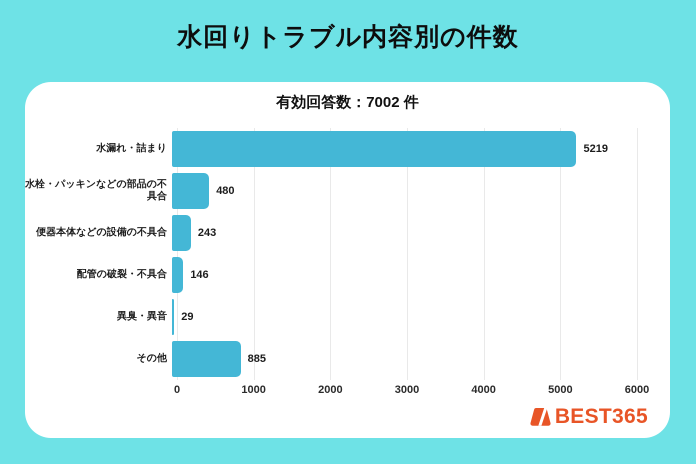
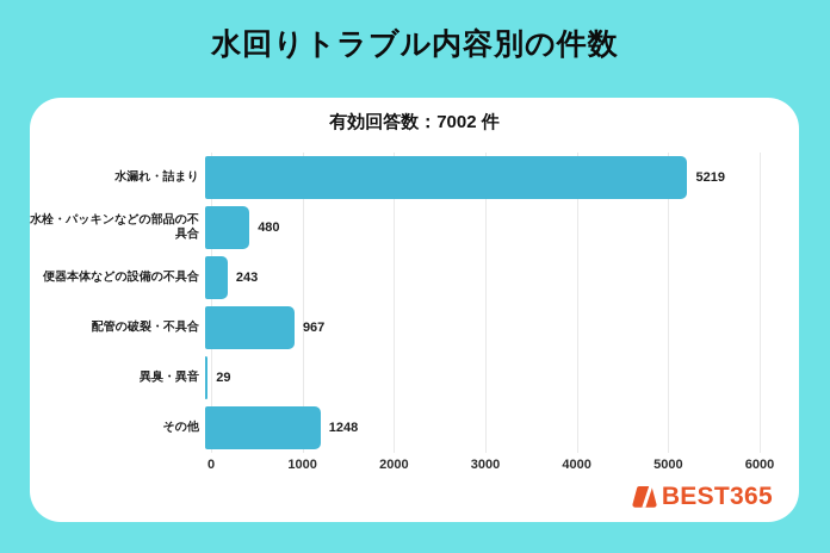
配管の破裂・不具合: 146 -> 967
その他: 885 -> 1248
